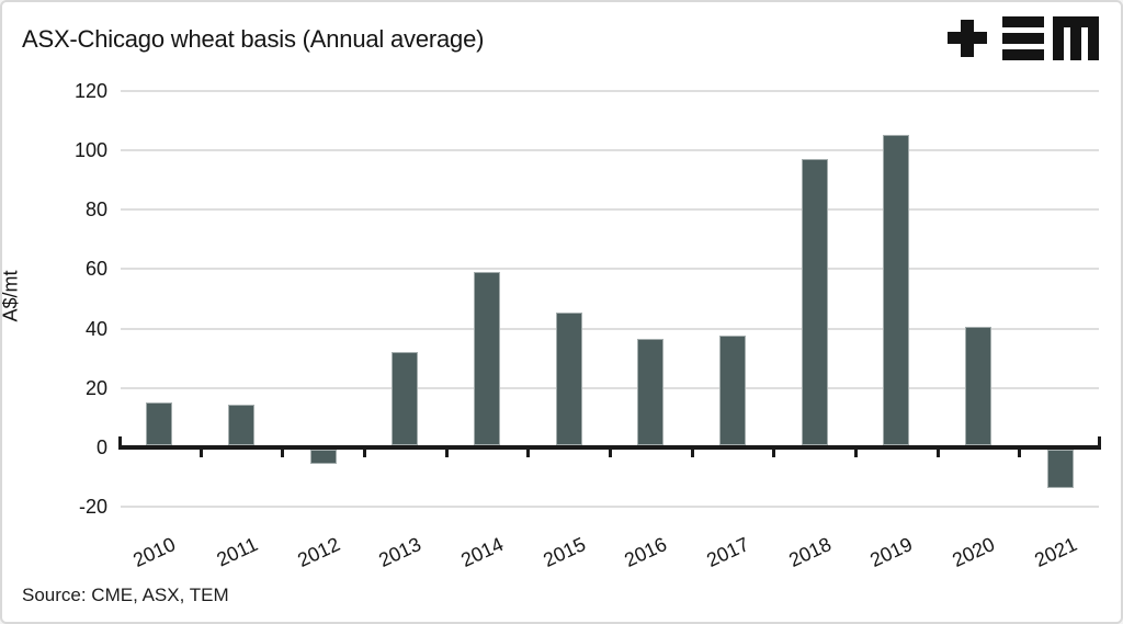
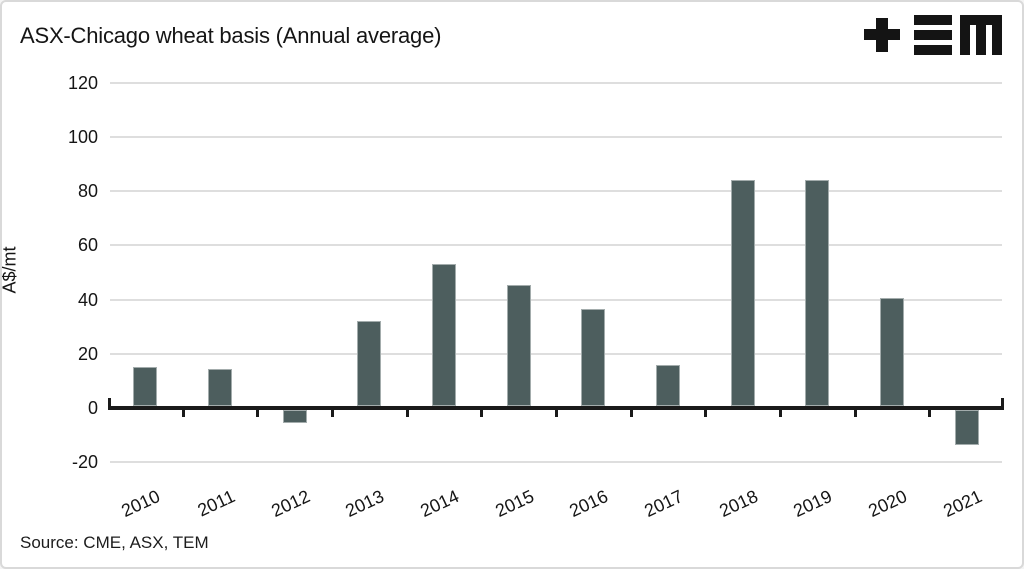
2014: 59 -> 53
2017: 38 -> 16
2018: 97 -> 84
2019: 105 -> 84
